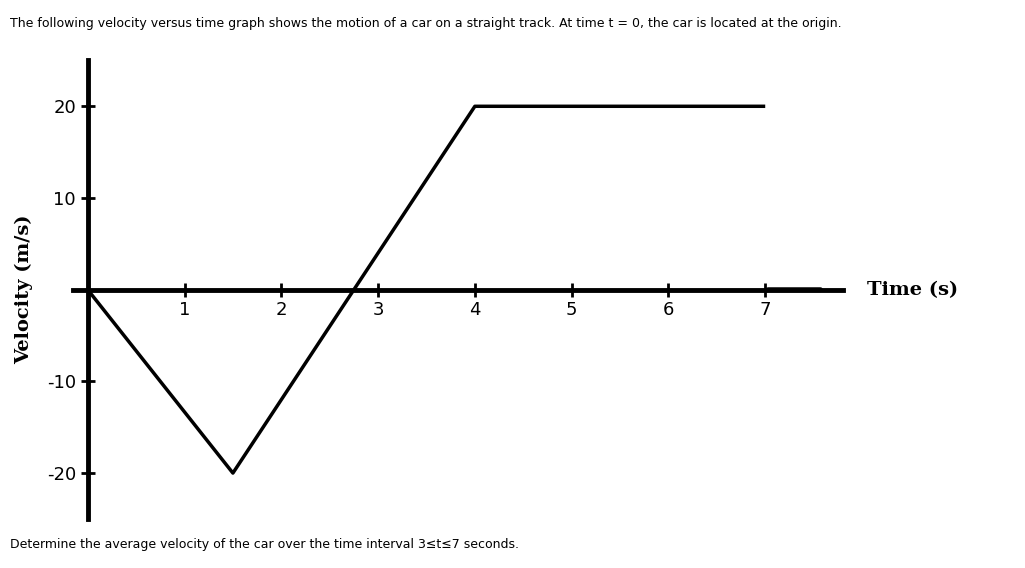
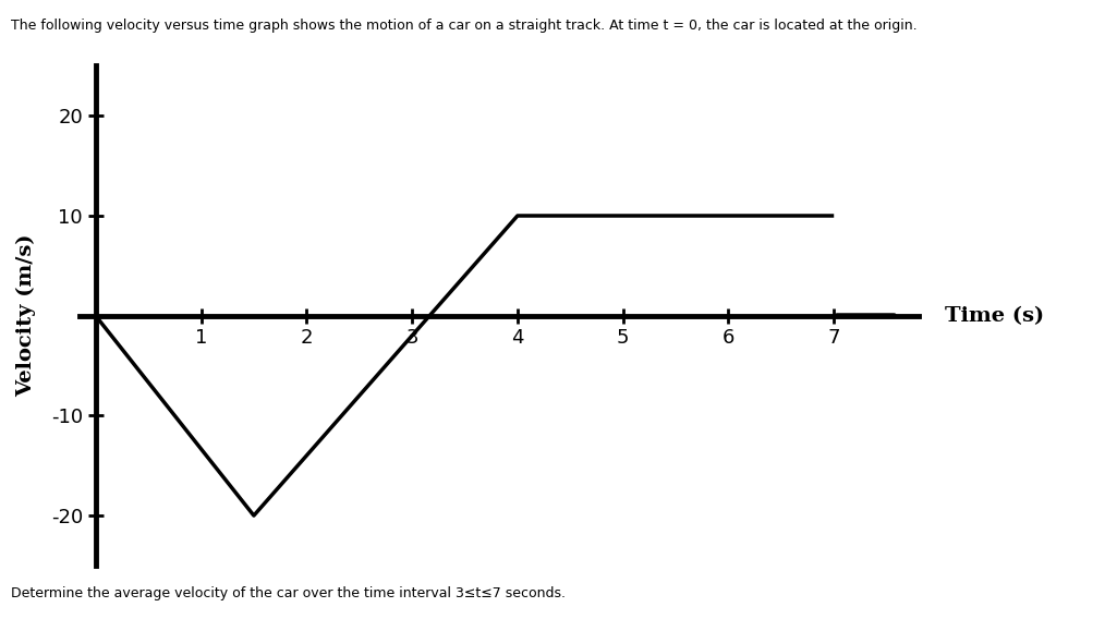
4: 20 -> 10
7: 20 -> 10
